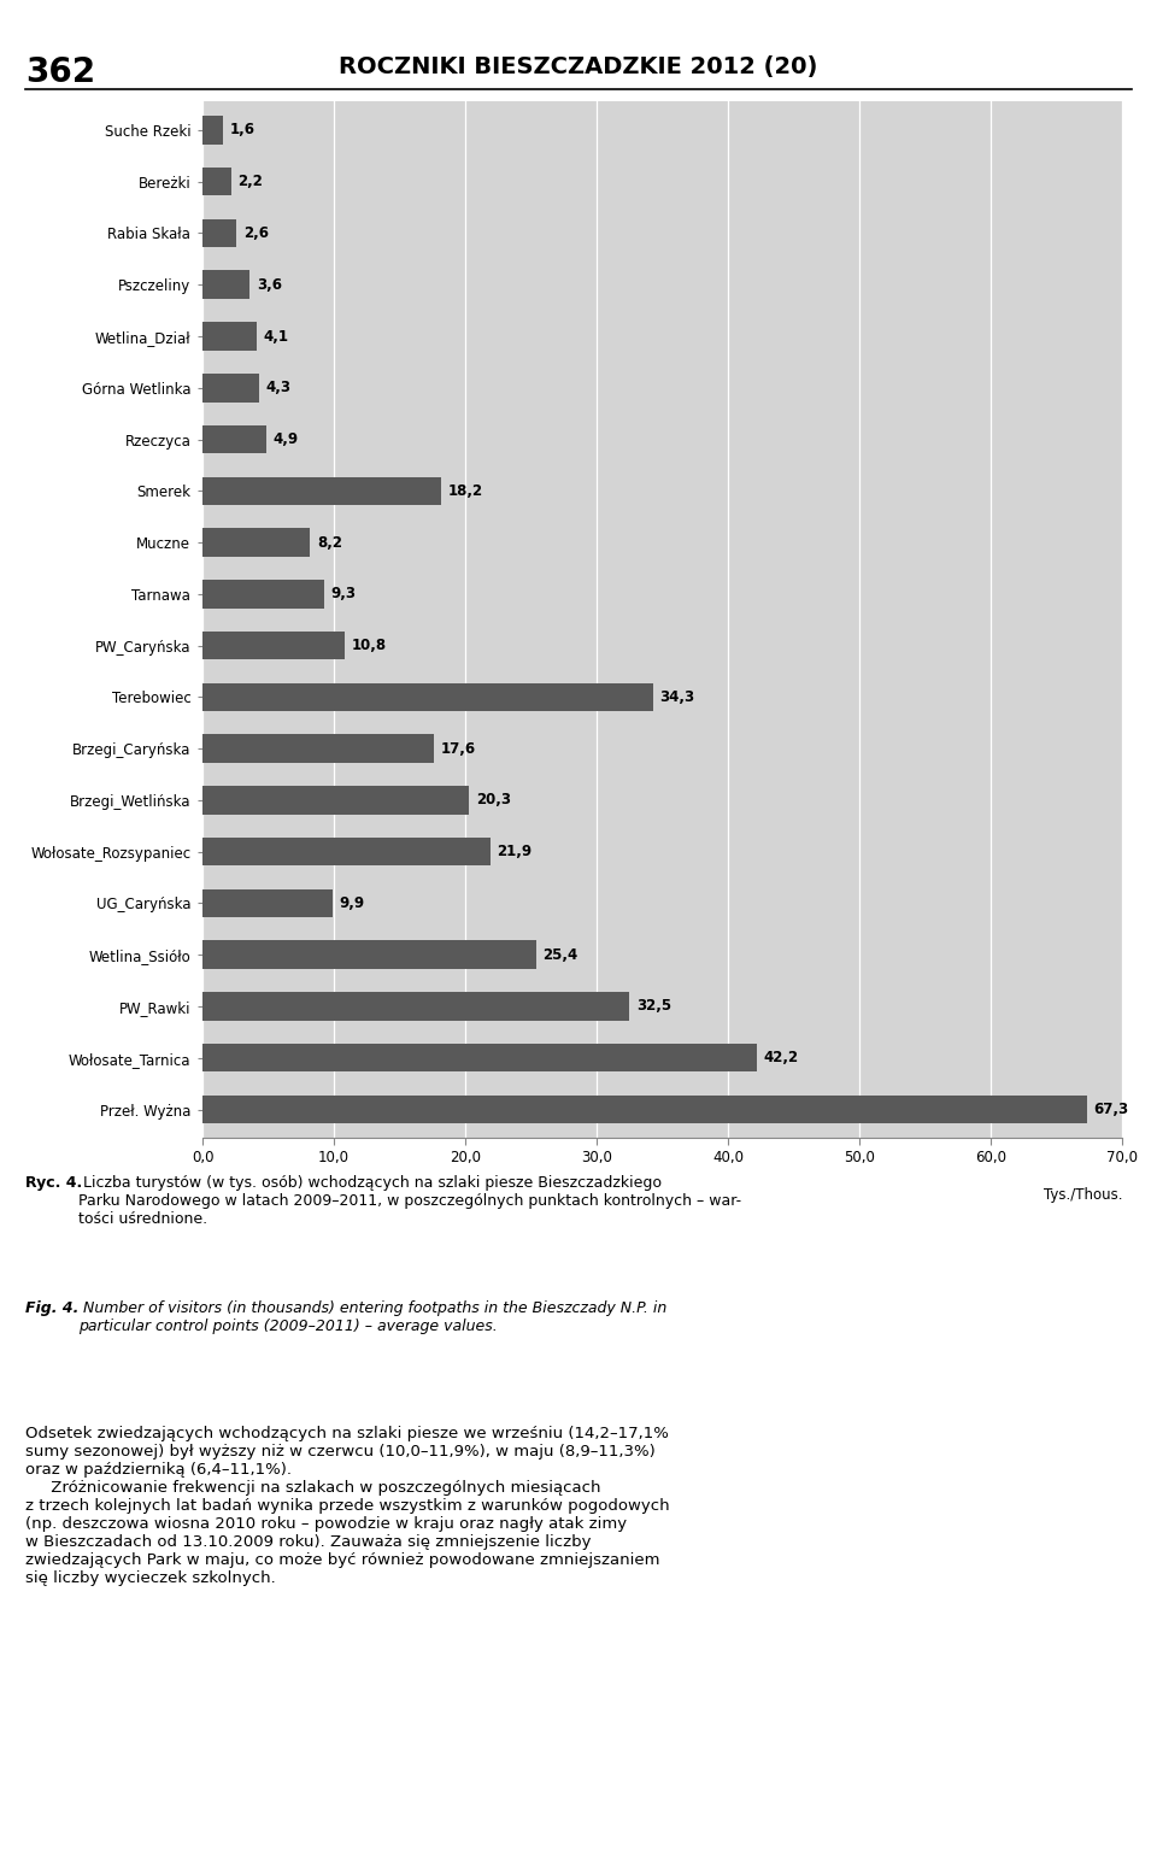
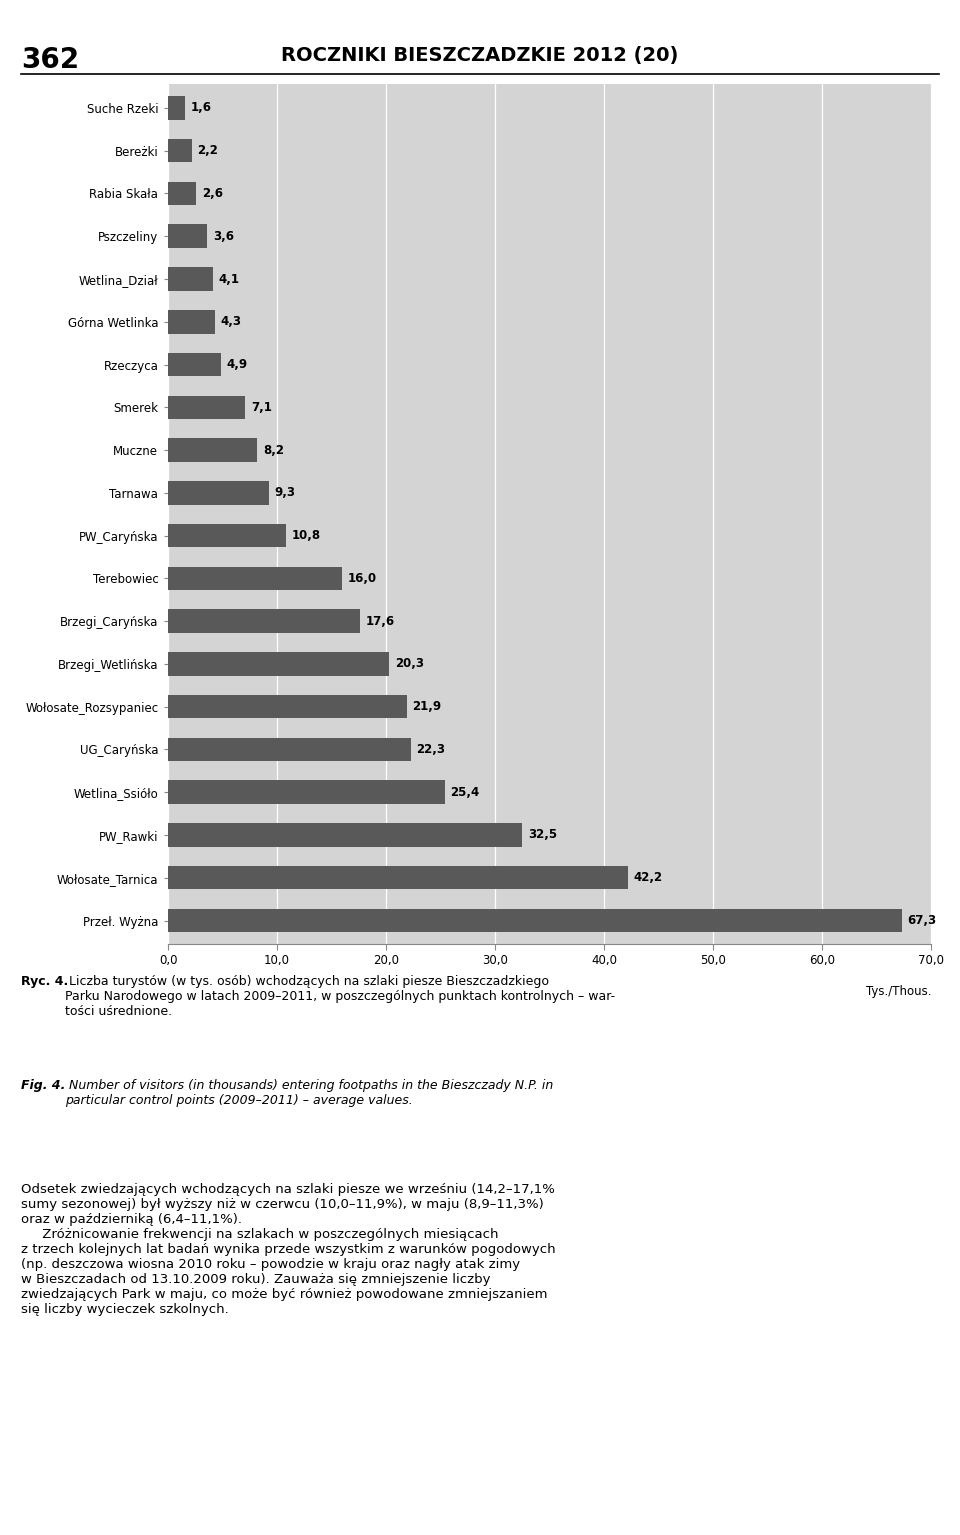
Smerek: 18,2 -> 7,1
Terebowiec: 34,3 -> 16,0
UG_Caryńska: 9,9 -> 22,3
